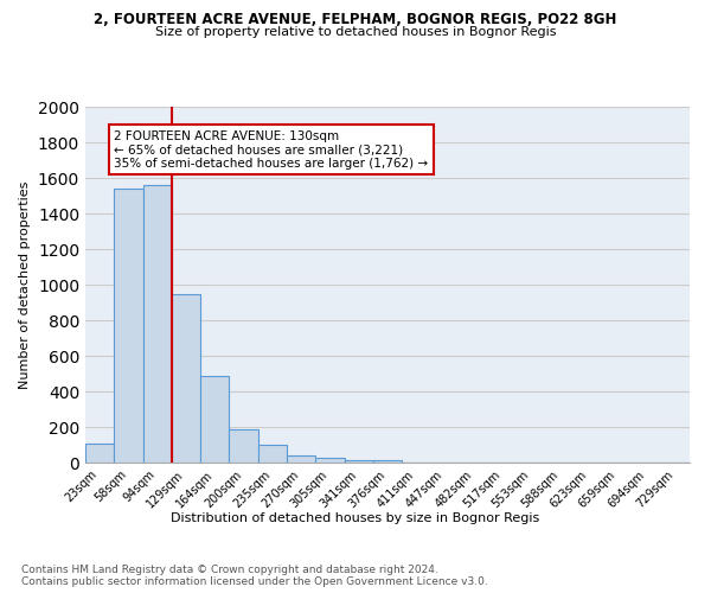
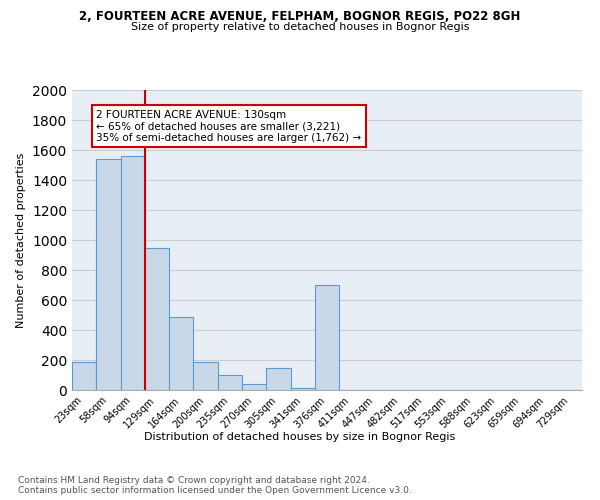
23sqm: 110 -> 190
305sqm: 20 -> 150
376sqm: 20 -> 700
